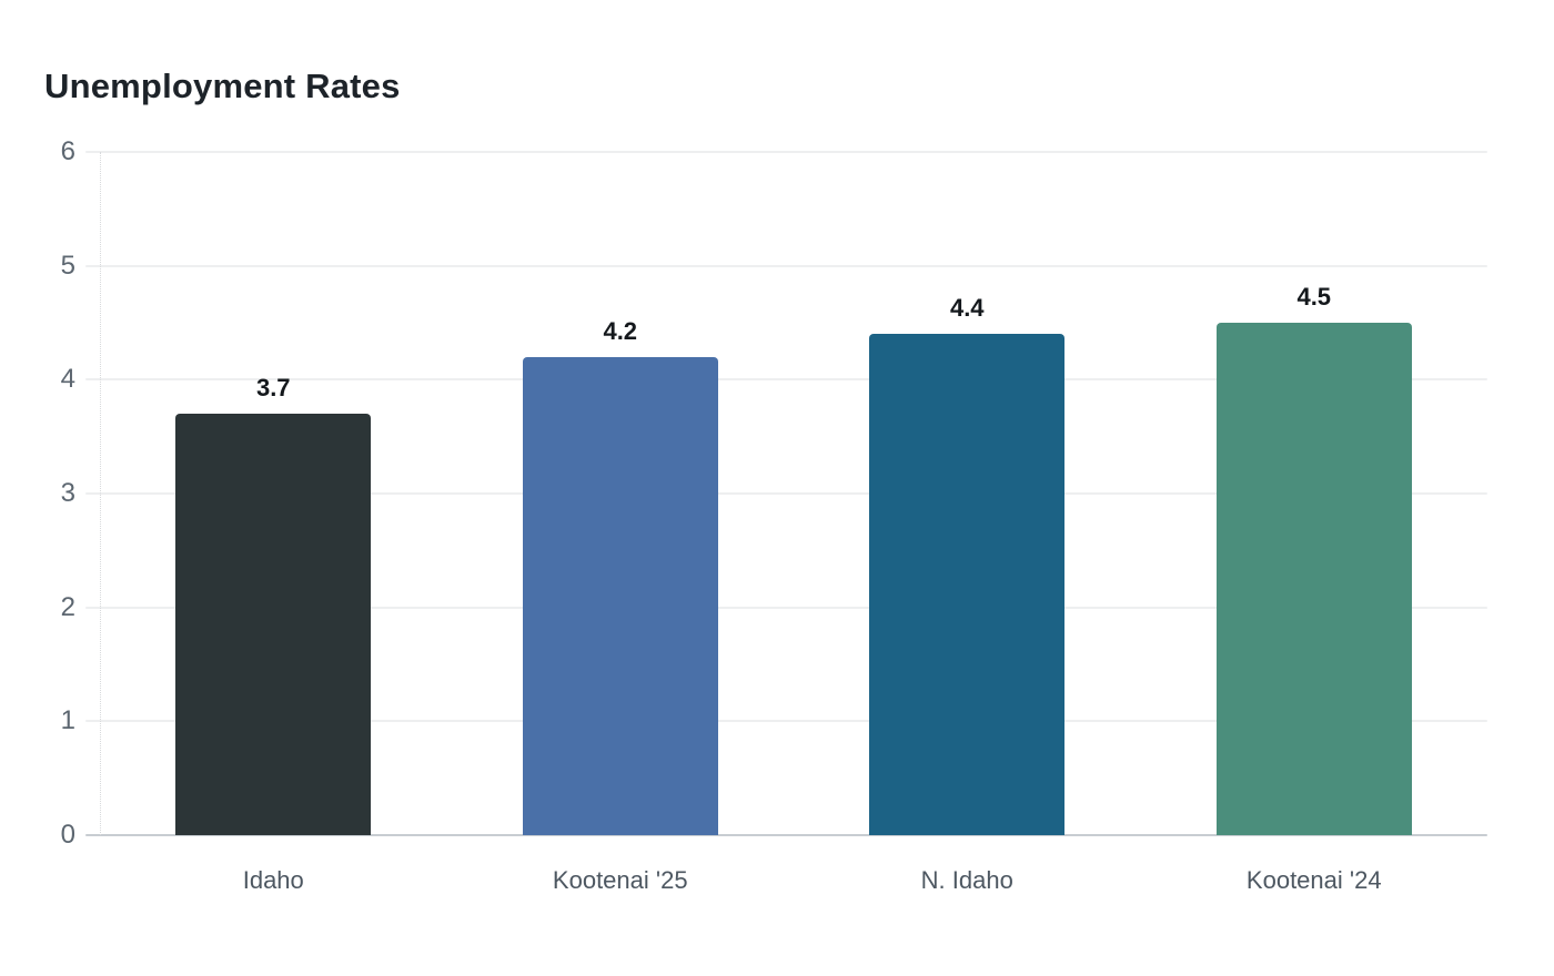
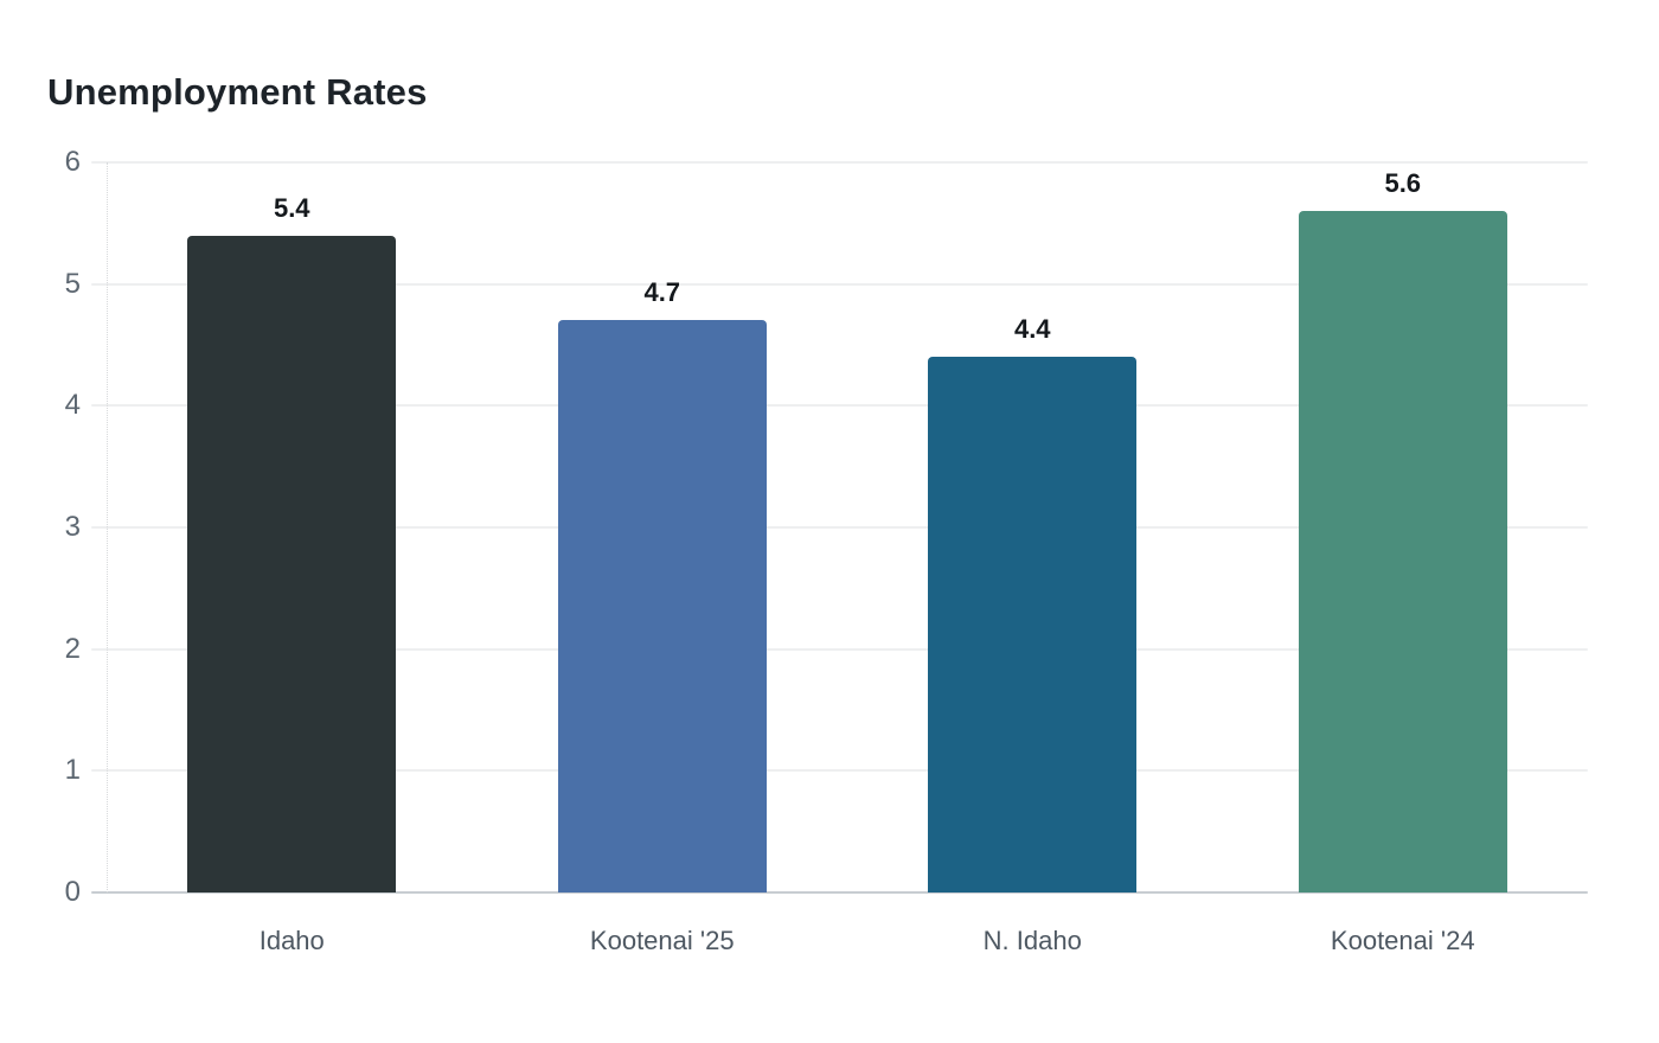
Idaho: 3.7 -> 5.4
Kootenai '25: 4.2 -> 4.7
Kootenai '24: 4.5 -> 5.6
